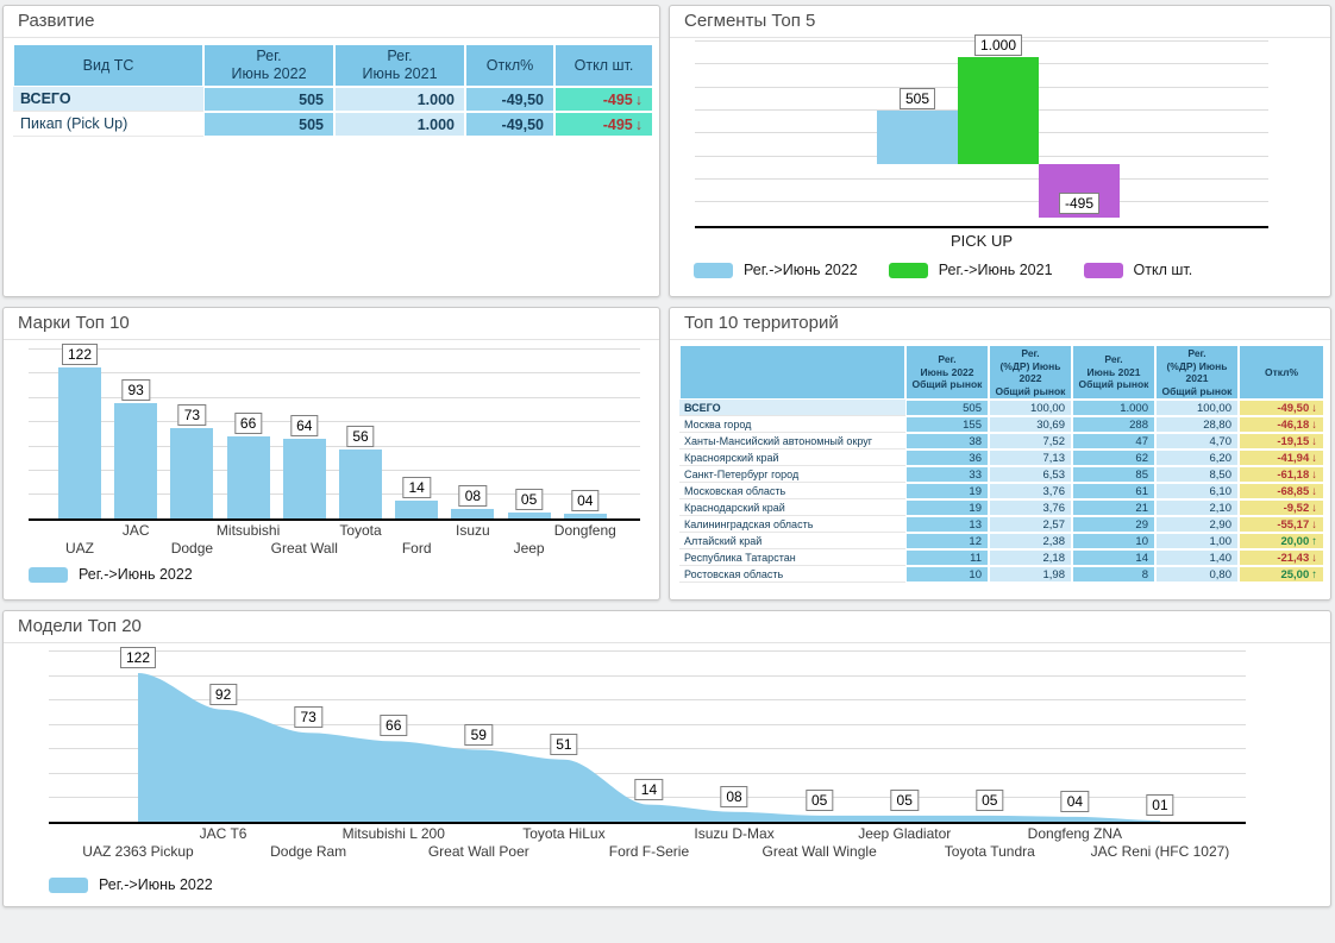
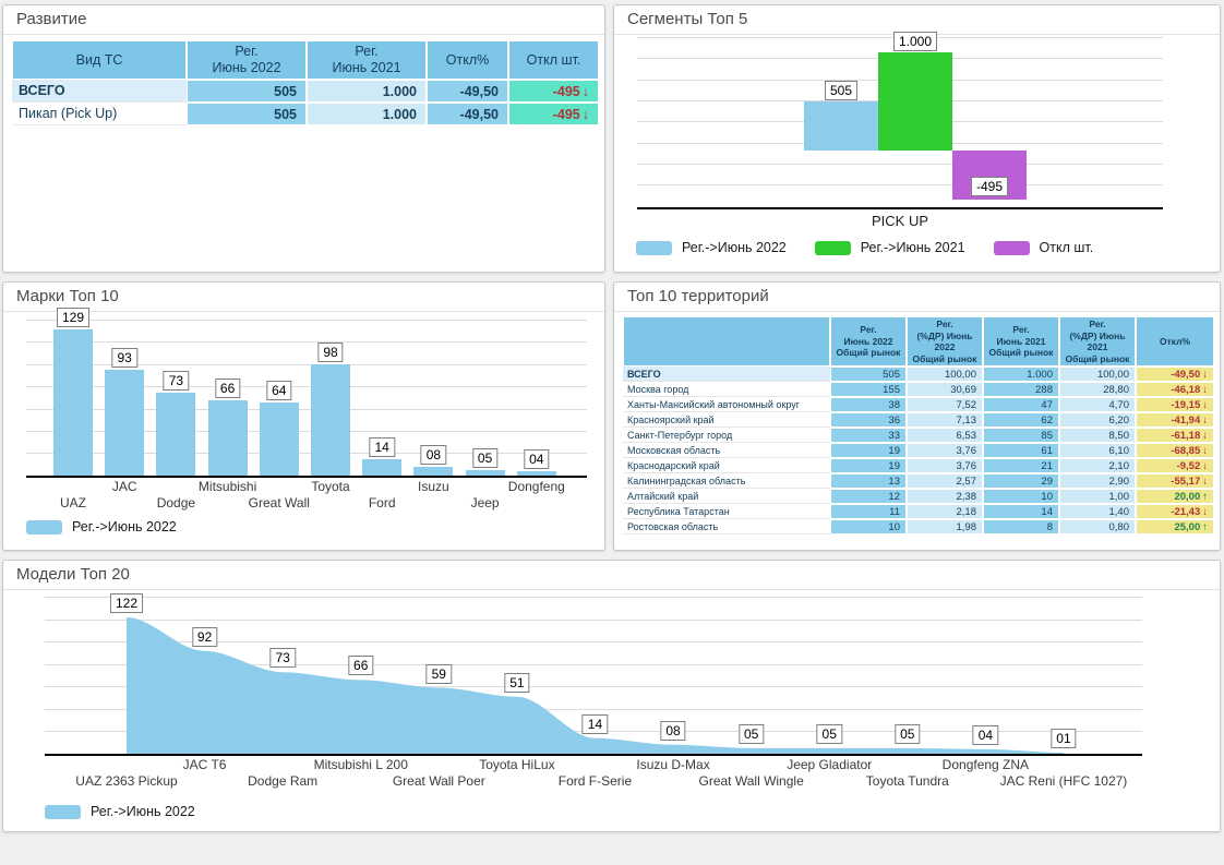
Марки Топ 10/UAZ: 122 -> 129
Марки Топ 10/Toyota: 56 -> 98
